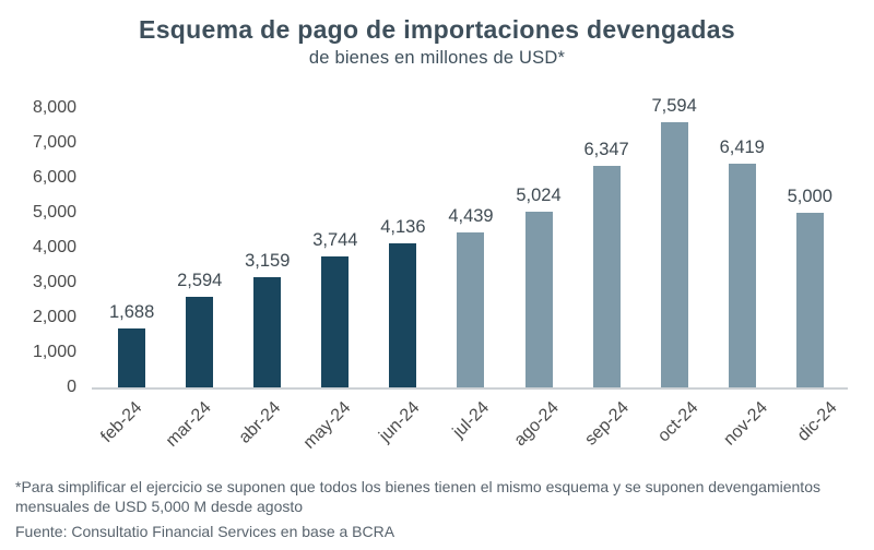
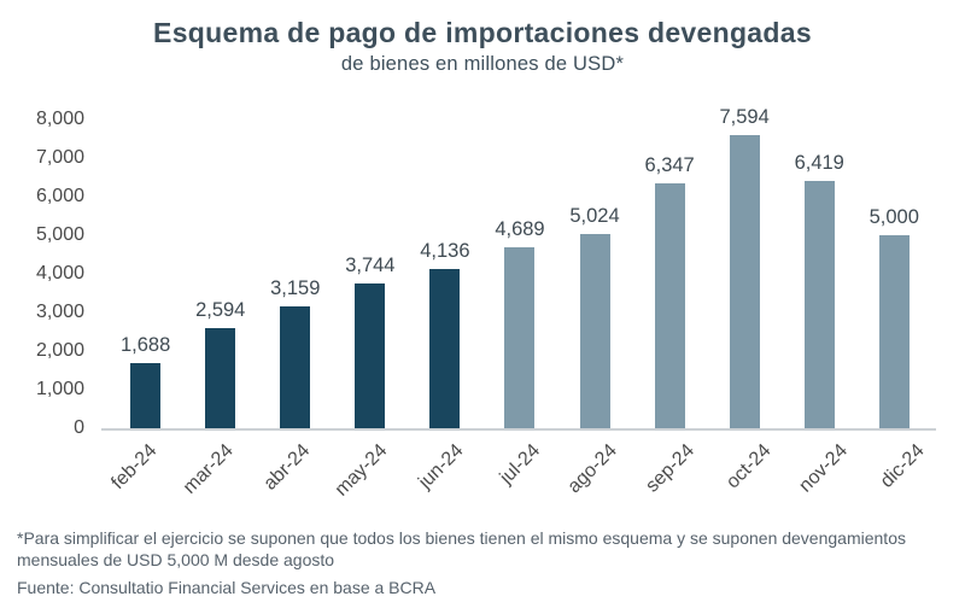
jul-24: 4,439 -> 4,689
